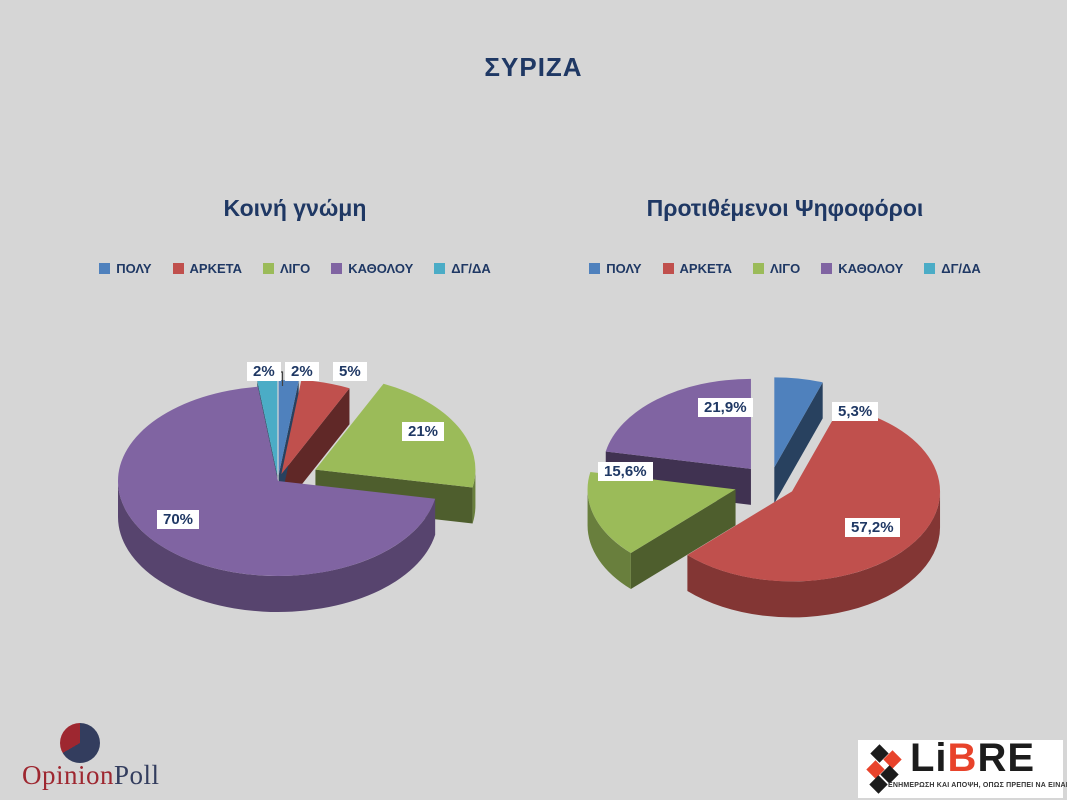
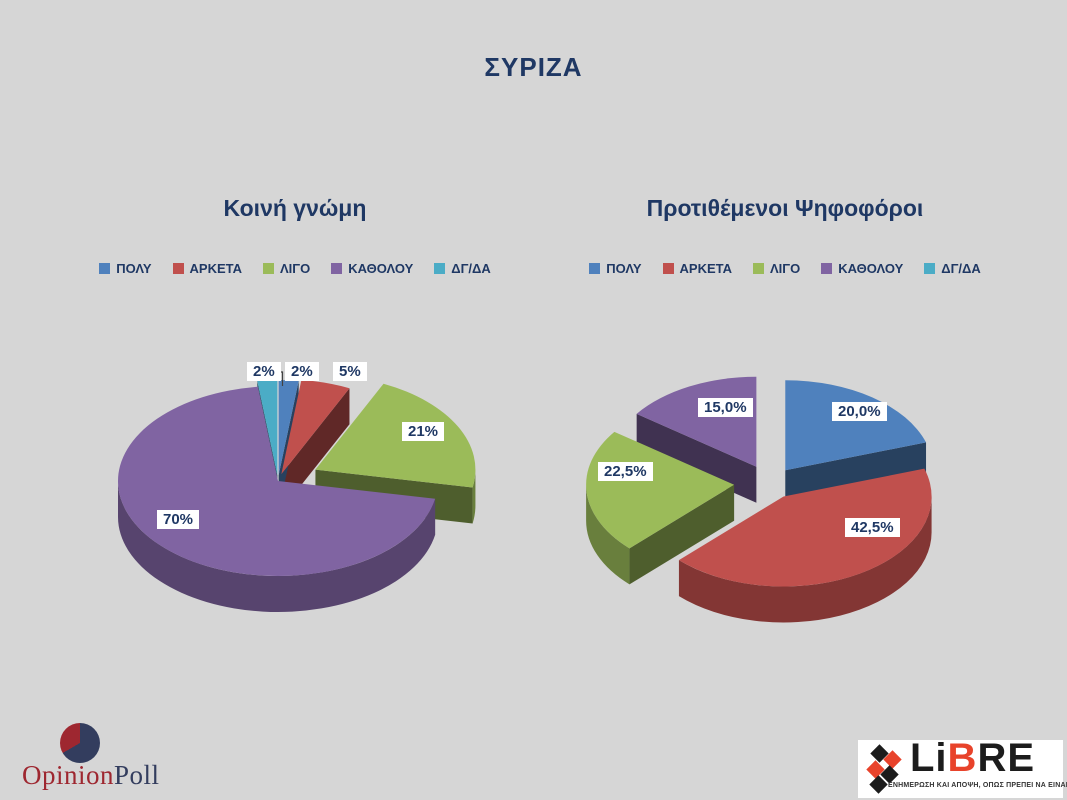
Προτιθέμενοι Ψηφοφόροι/ΠΟΛΥ: 5,3% -> 20,0%
Προτιθέμενοι Ψηφοφόροι/ΑΡΚΕΤΑ: 57,2% -> 42,5%
Προτιθέμενοι Ψηφοφόροι/ΛΙΓΟ: 15,6% -> 22,5%
Προτιθέμενοι Ψηφοφόροι/ΚΑΘΟΛΟΥ: 21,9% -> 15,0%
